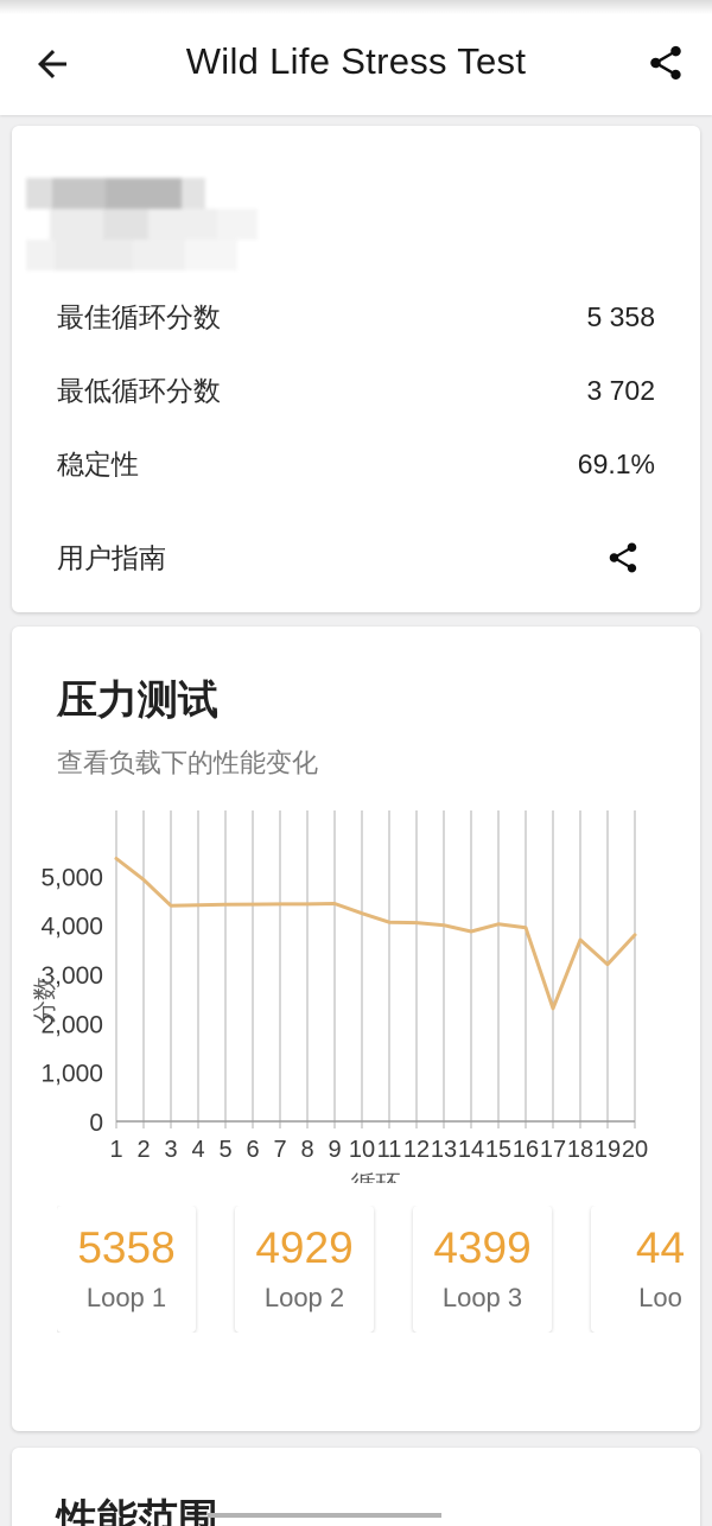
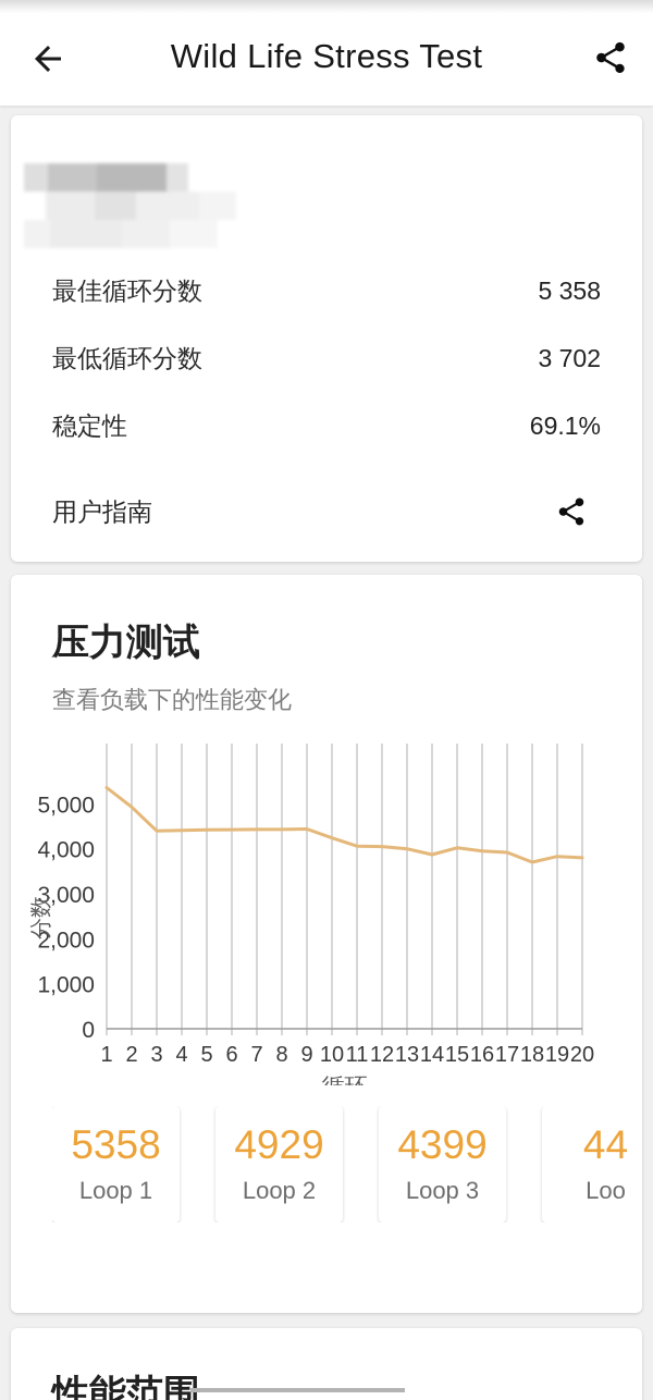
17: 2300 -> 3900
19: 3200 -> 3800
